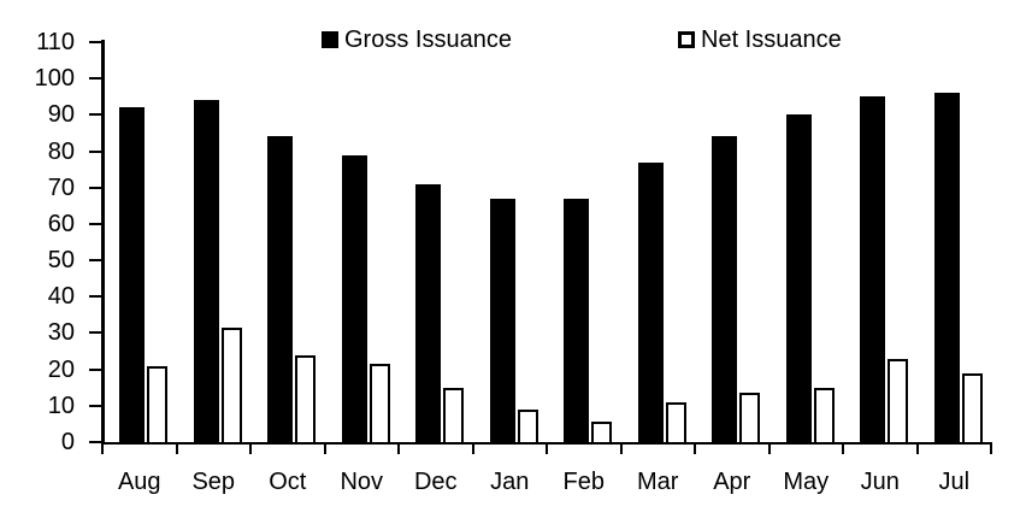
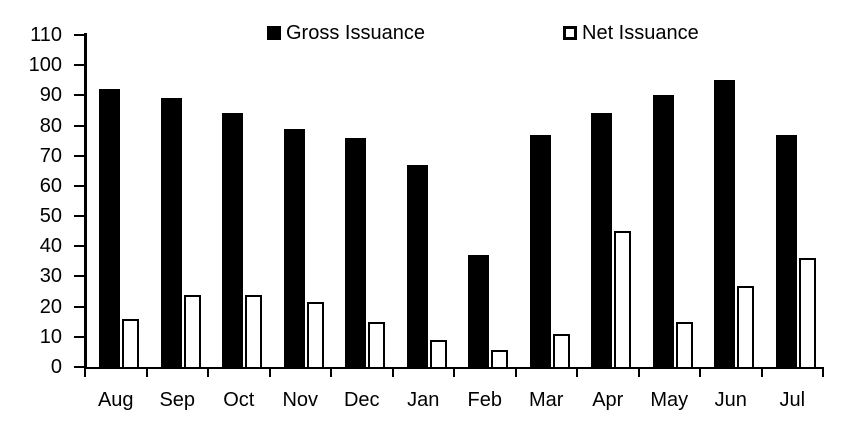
Net Issuance/Aug: 21 -> 16
Gross Issuance/Sep: 94 -> 89
Net Issuance/Sep: 32 -> 24
Gross Issuance/Dec: 71 -> 76
Gross Issuance/Feb: 67 -> 37
Net Issuance/Apr: 14 -> 45
Net Issuance/Jun: 23 -> 27
Gross Issuance/Jul: 96 -> 77
Net Issuance/Jul: 19 -> 36
